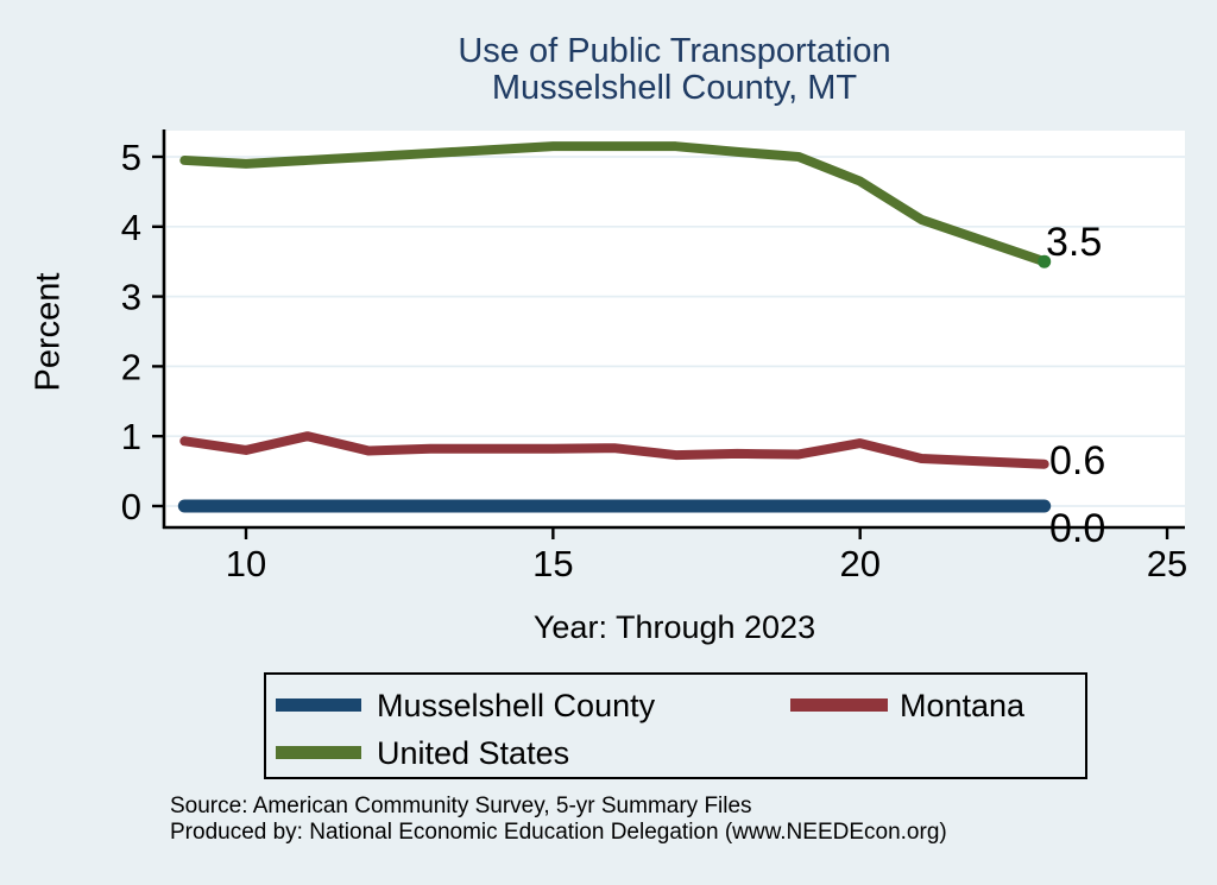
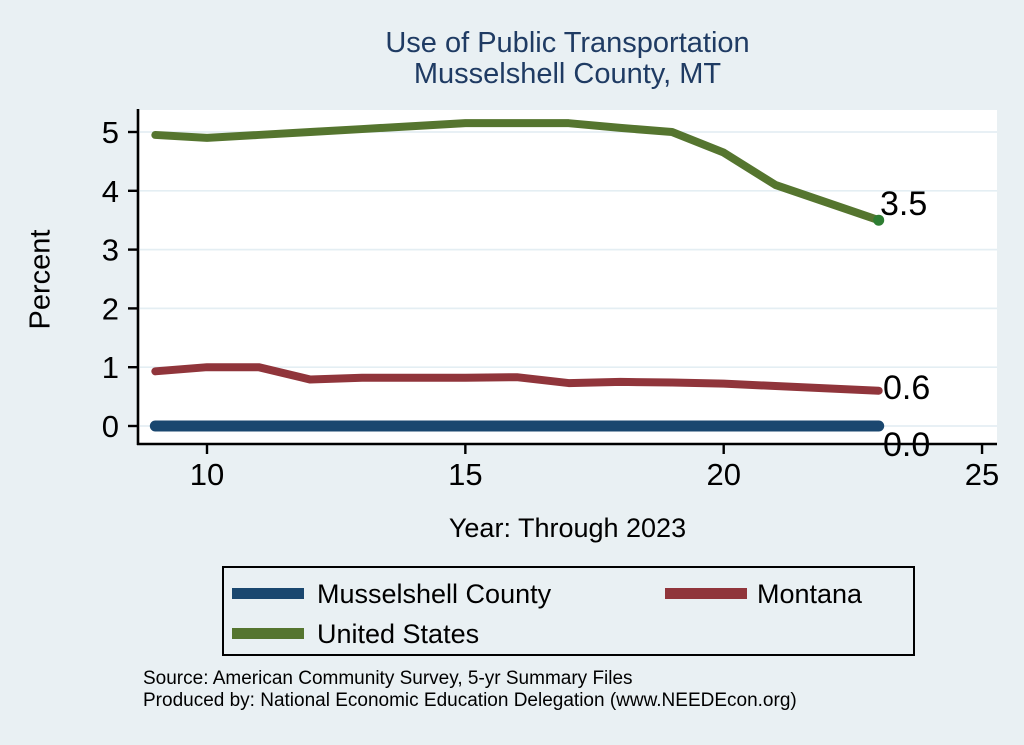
Montana/10: 0.8 -> 1.0
Montana/20: 0.9 -> 0.7
